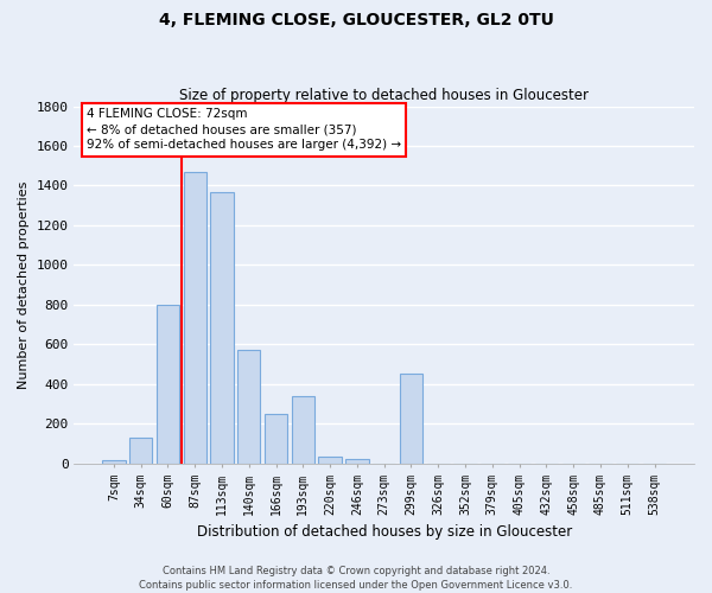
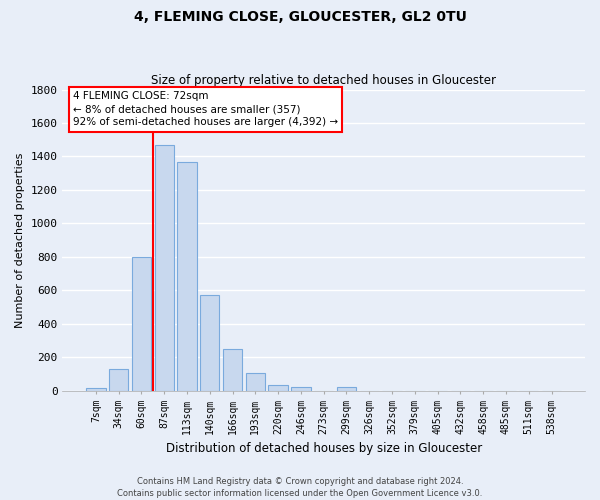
193sqm: 340 -> 100
299sqm: 450 -> 20
